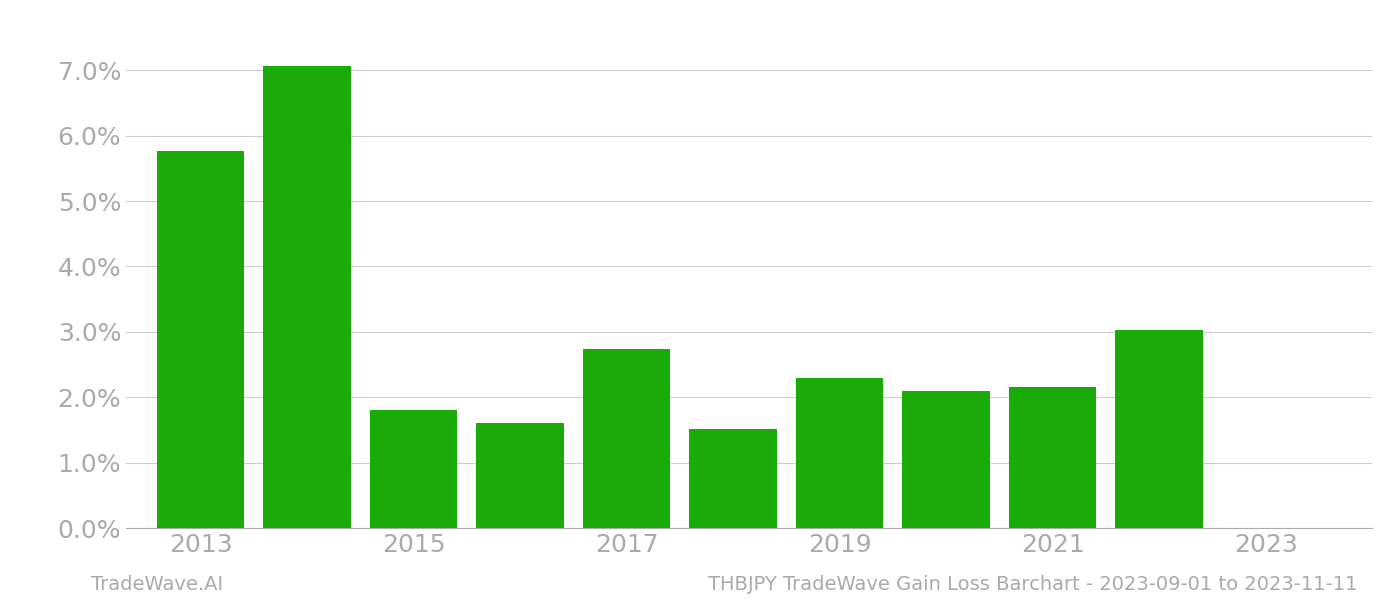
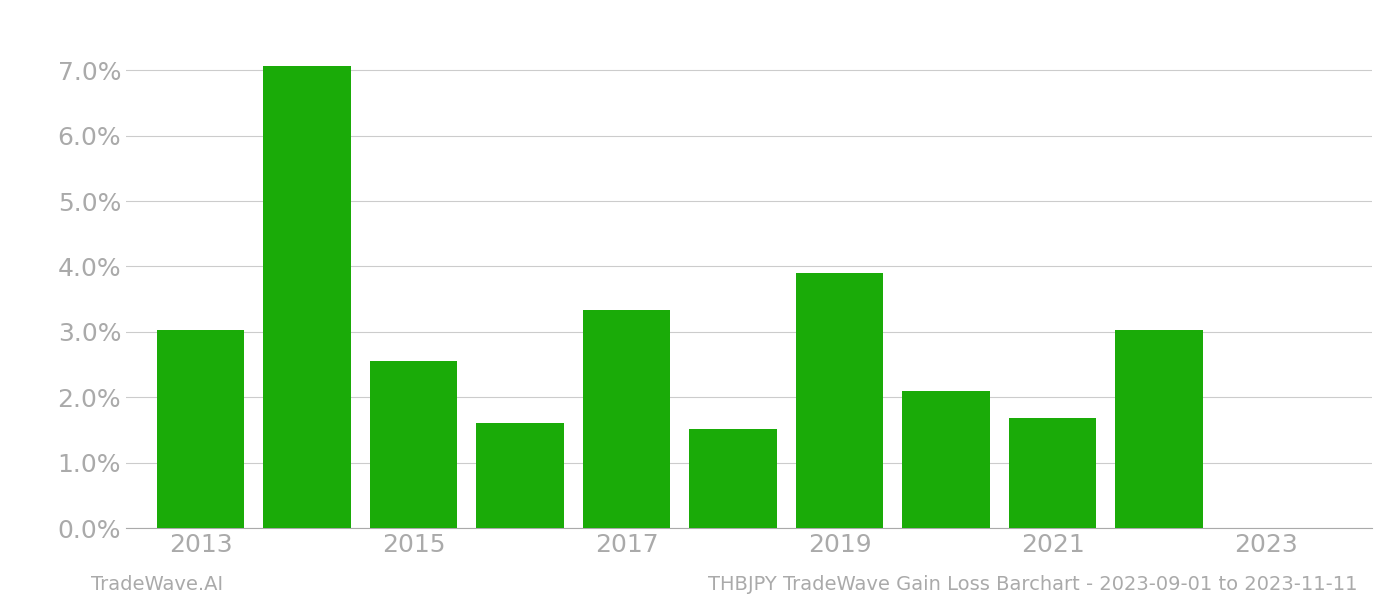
2013: 5.76% -> 3.03%
2015: 1.80% -> 2.56%
2017: 2.74% -> 3.33%
2019: 2.30% -> 3.90%
2021: 2.16% -> 1.68%
